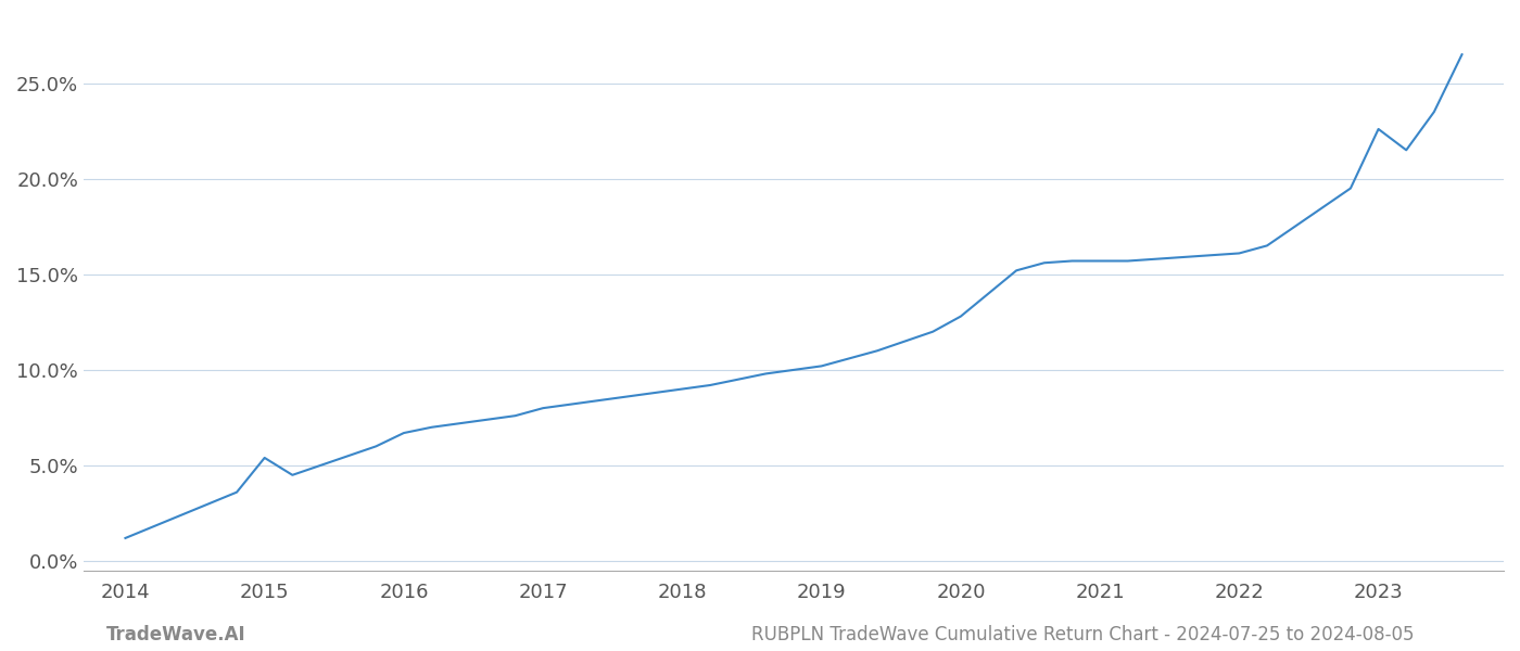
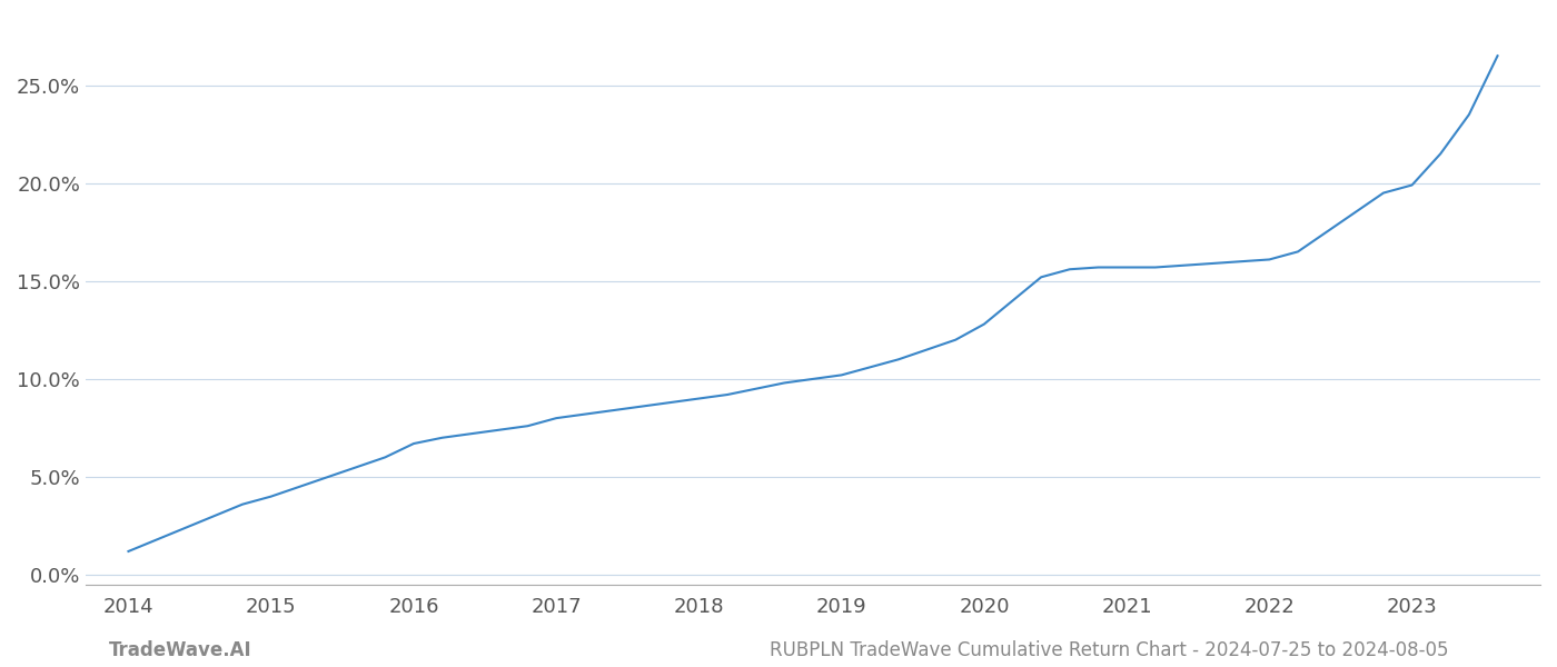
2015: 5.4% -> 4.0%
2023: 22.6% -> 19.9%
